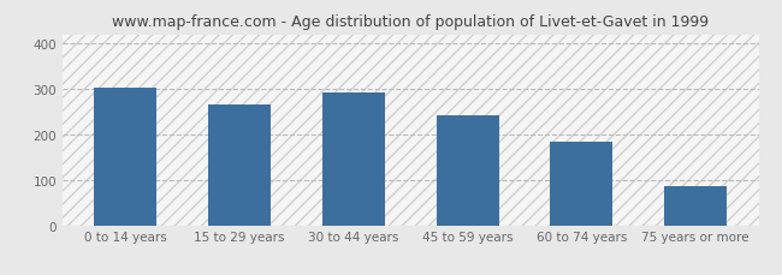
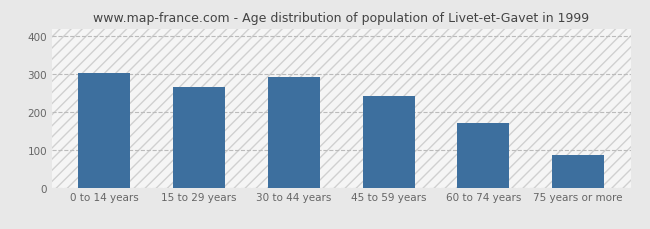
60 to 74 years: 184 -> 170
